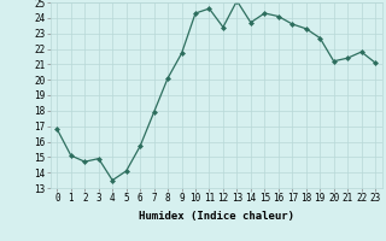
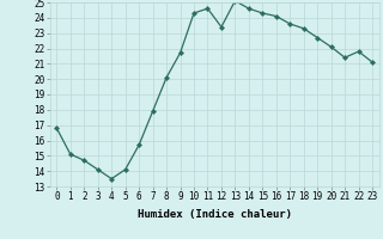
3: 14.9 -> 14.1
14: 23.7 -> 24.6
20: 21.2 -> 22.1
